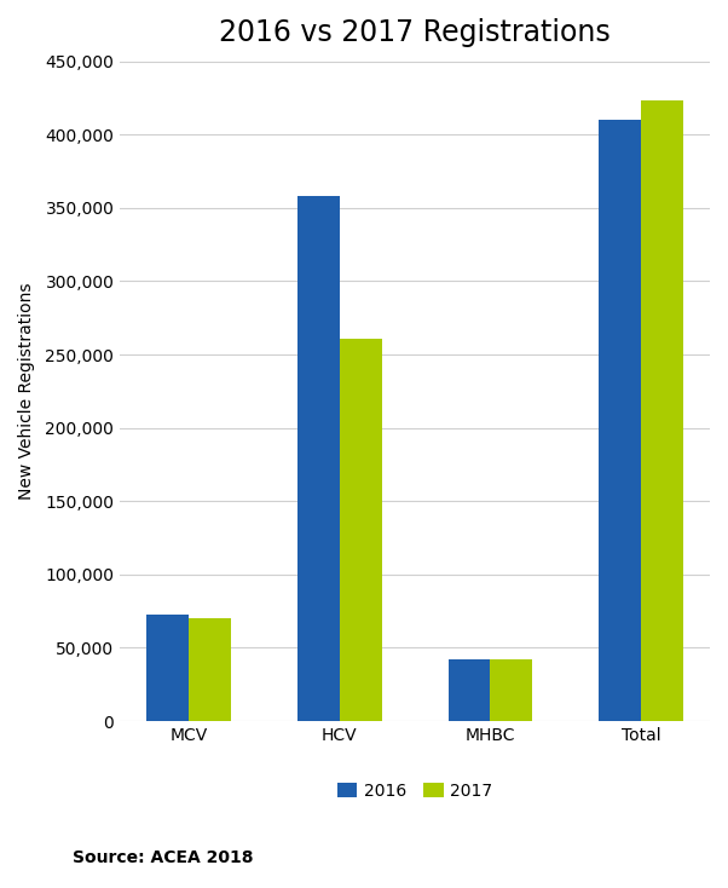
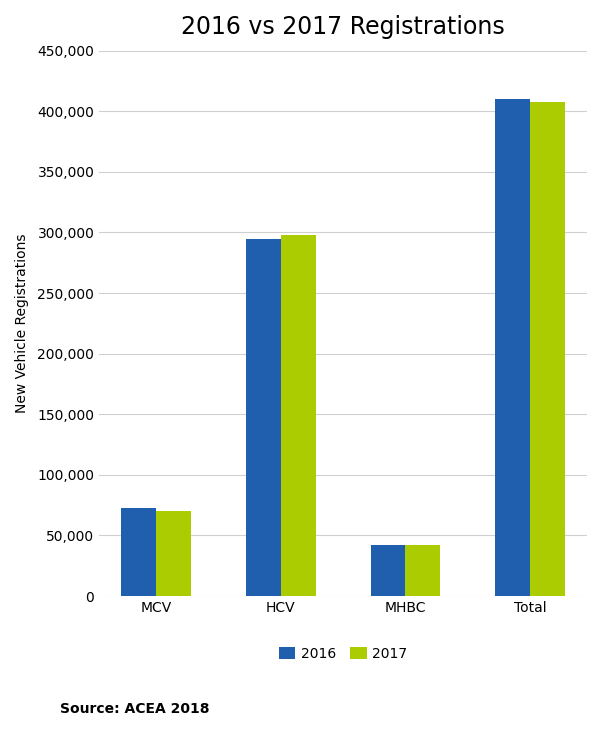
2016/HCV: 358,000 -> 295,000
2017/HCV: 261,000 -> 298,000
2017/Total: 423,000 -> 408,000
